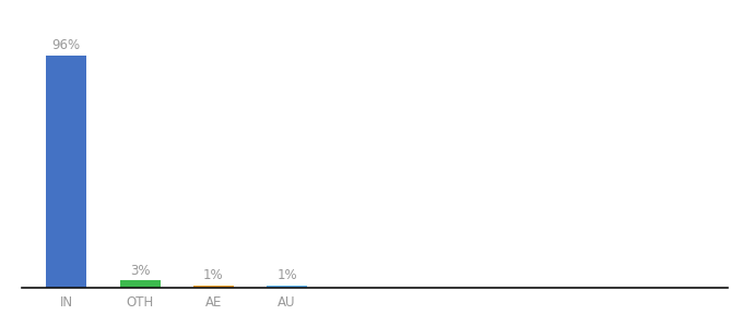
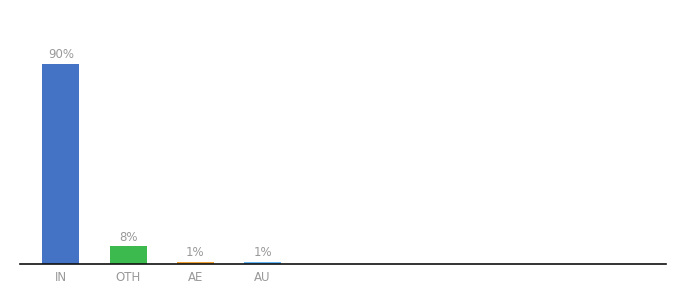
IN: 96% -> 90%
OTH: 3% -> 8%
